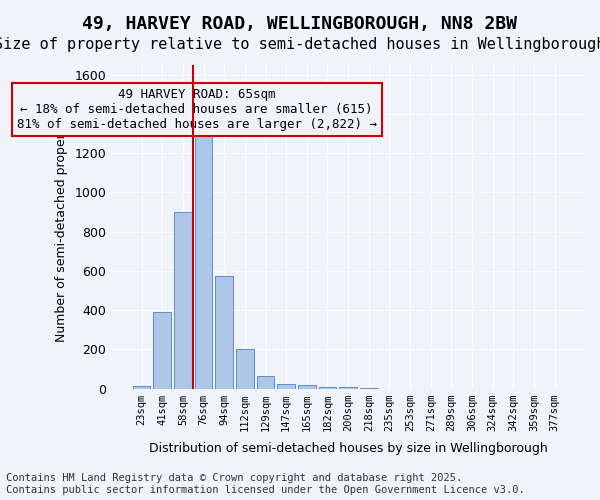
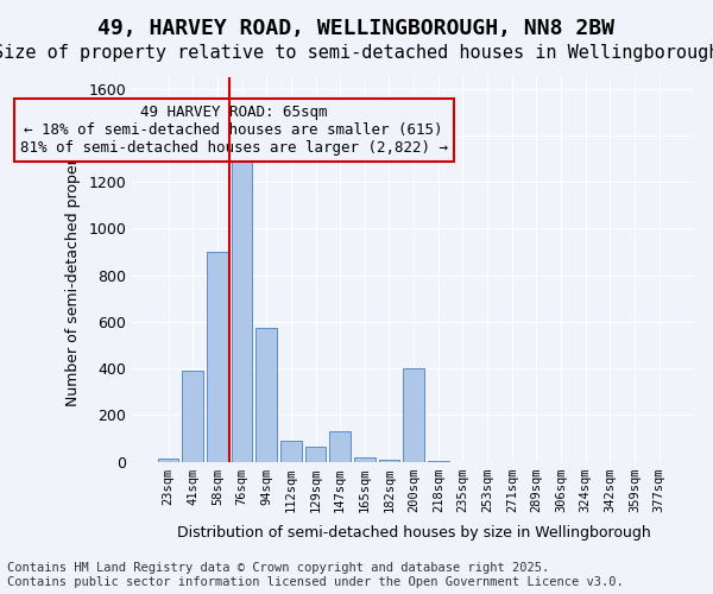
112sqm: 200 -> 90
147sqm: 20 -> 130
200sqm: 10 -> 400
